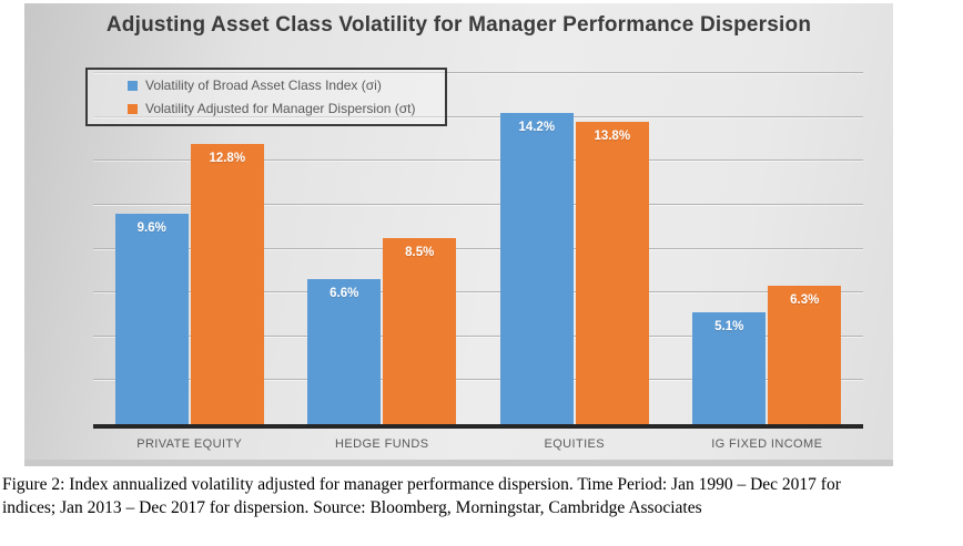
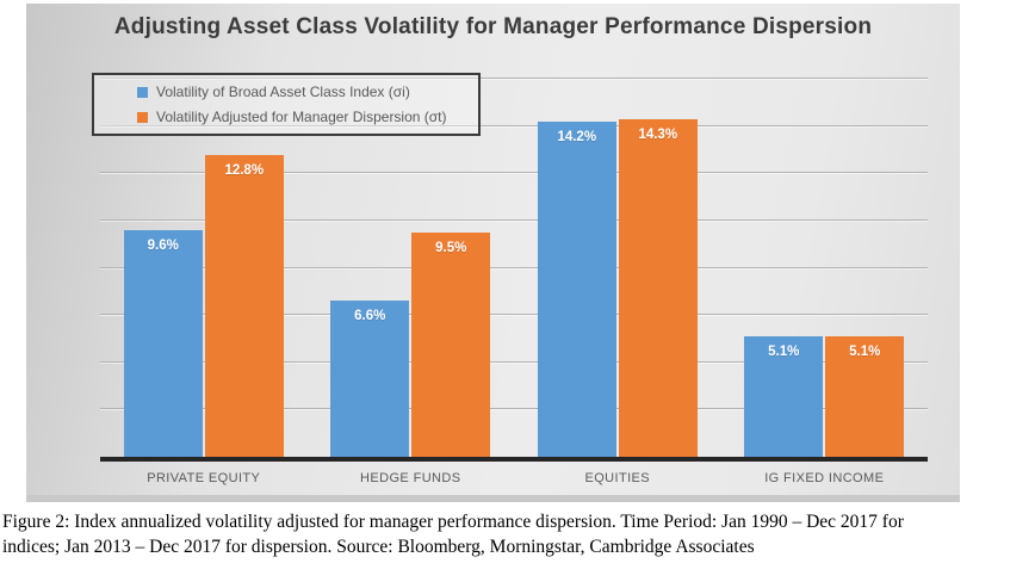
Volatility Adjusted for Manager Dispersion (σt)/HEDGE FUNDS: 8.5% -> 9.5%
Volatility Adjusted for Manager Dispersion (σt)/EQUITIES: 13.8% -> 14.3%
Volatility Adjusted for Manager Dispersion (σt)/IG FIXED INCOME: 6.3% -> 5.1%
